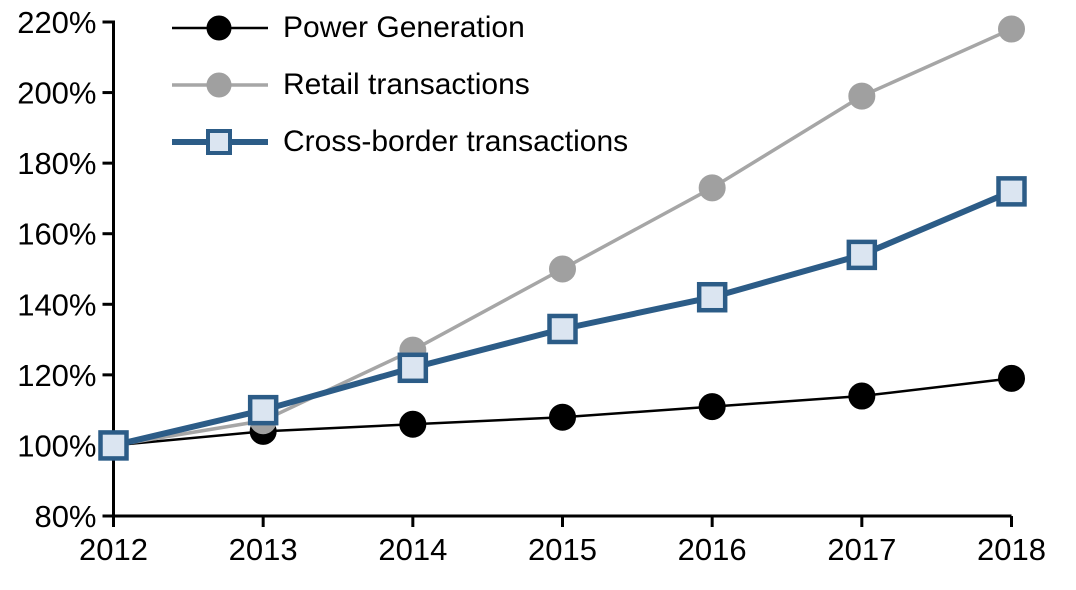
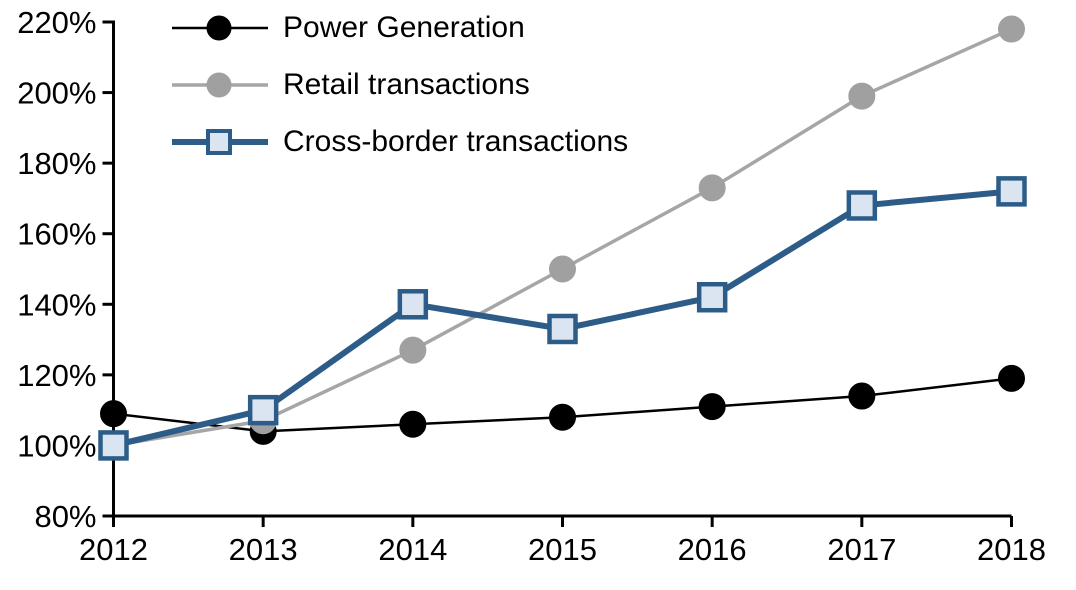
Power Generation/2012: 100% -> 109%
Cross-border transactions/2014: 122% -> 140%
Cross-border transactions/2017: 154% -> 168%
